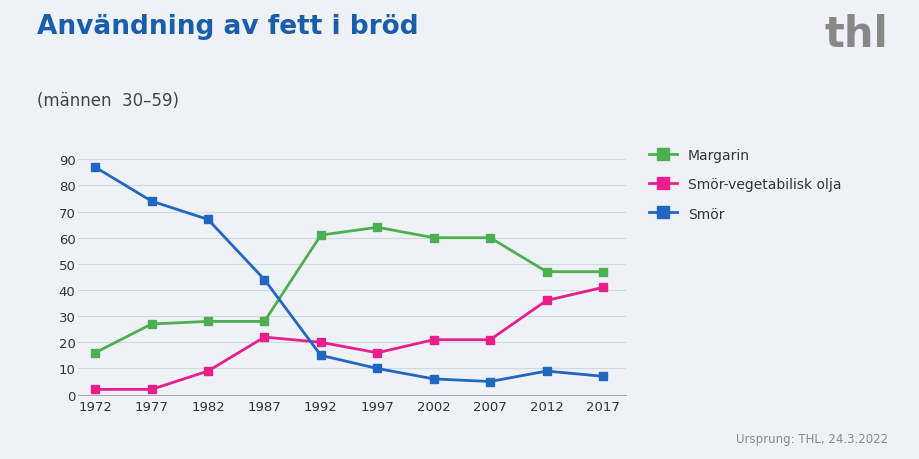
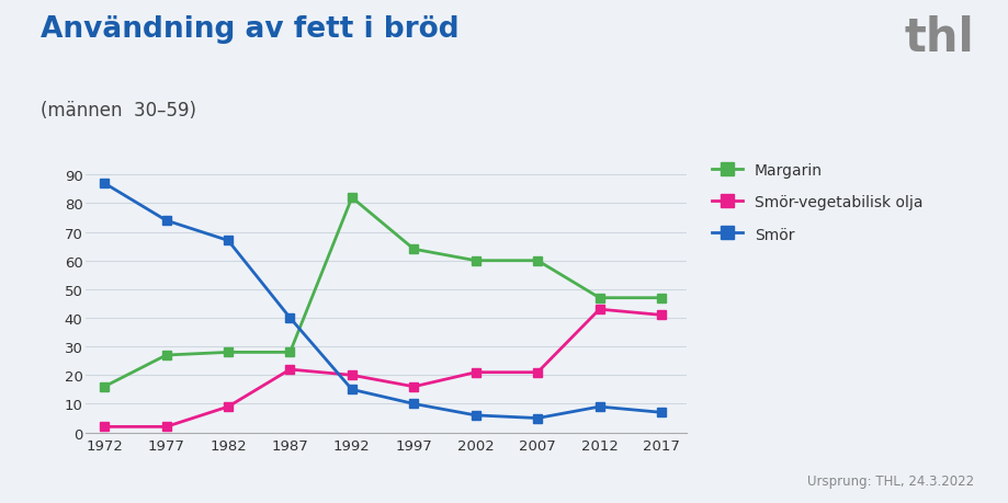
Smör/1987: 44 -> 40
Margarin/1992: 61 -> 82
Smör-vegetabilisk olja/2012: 36 -> 43
